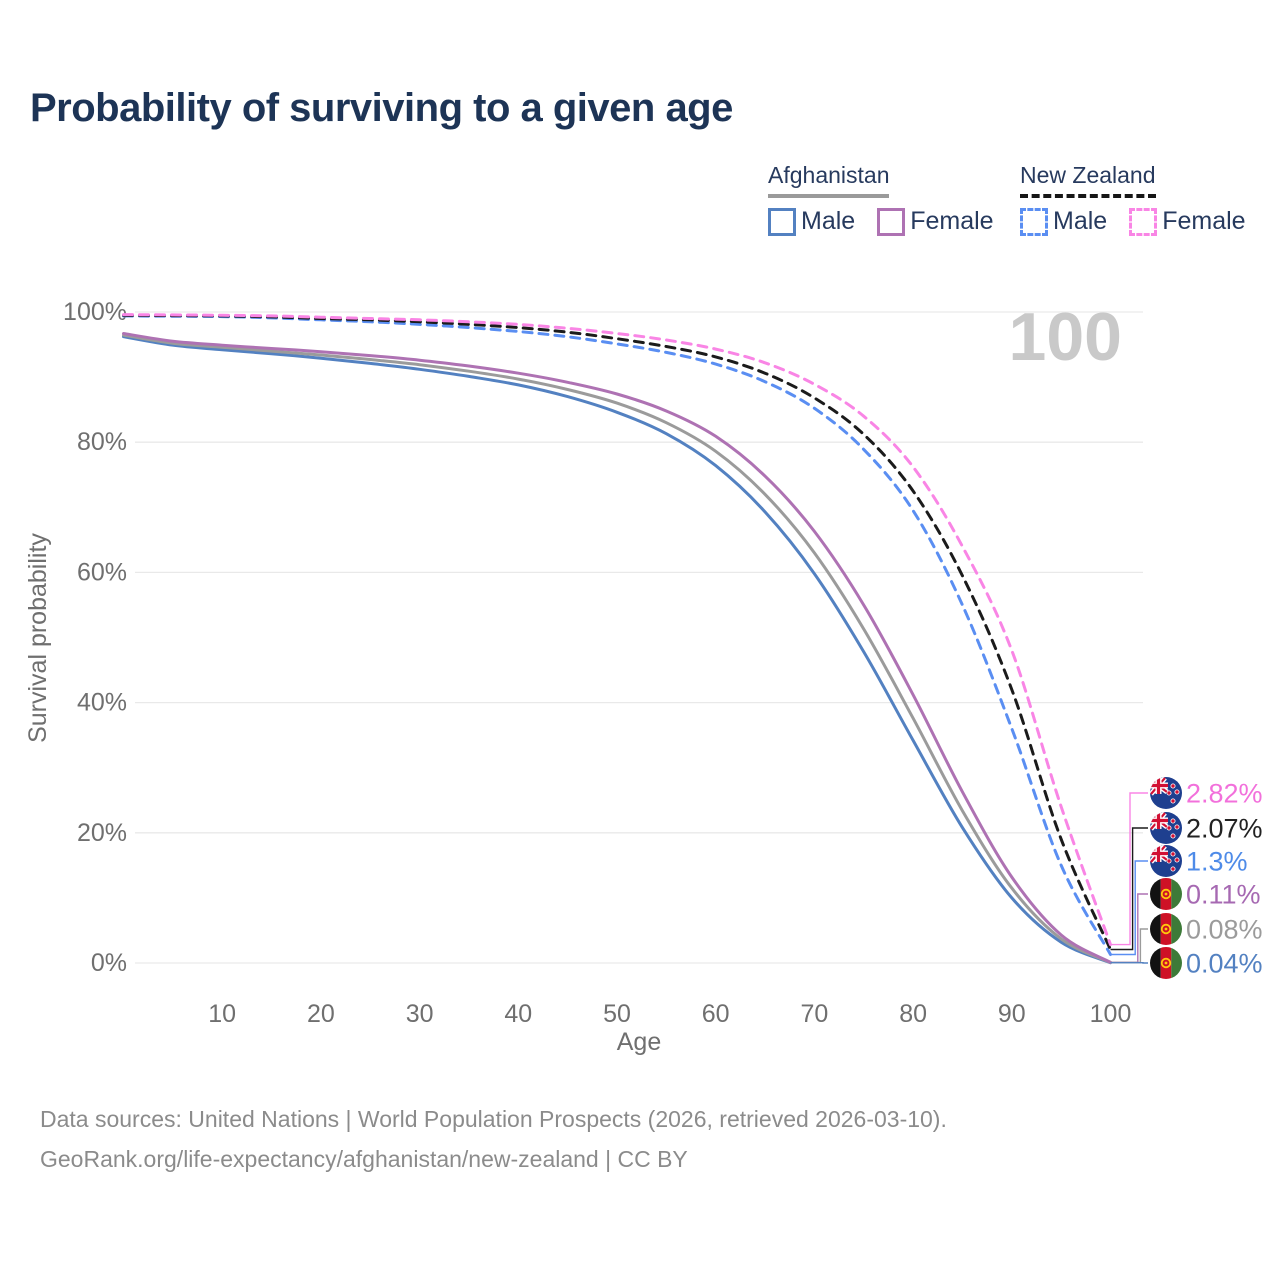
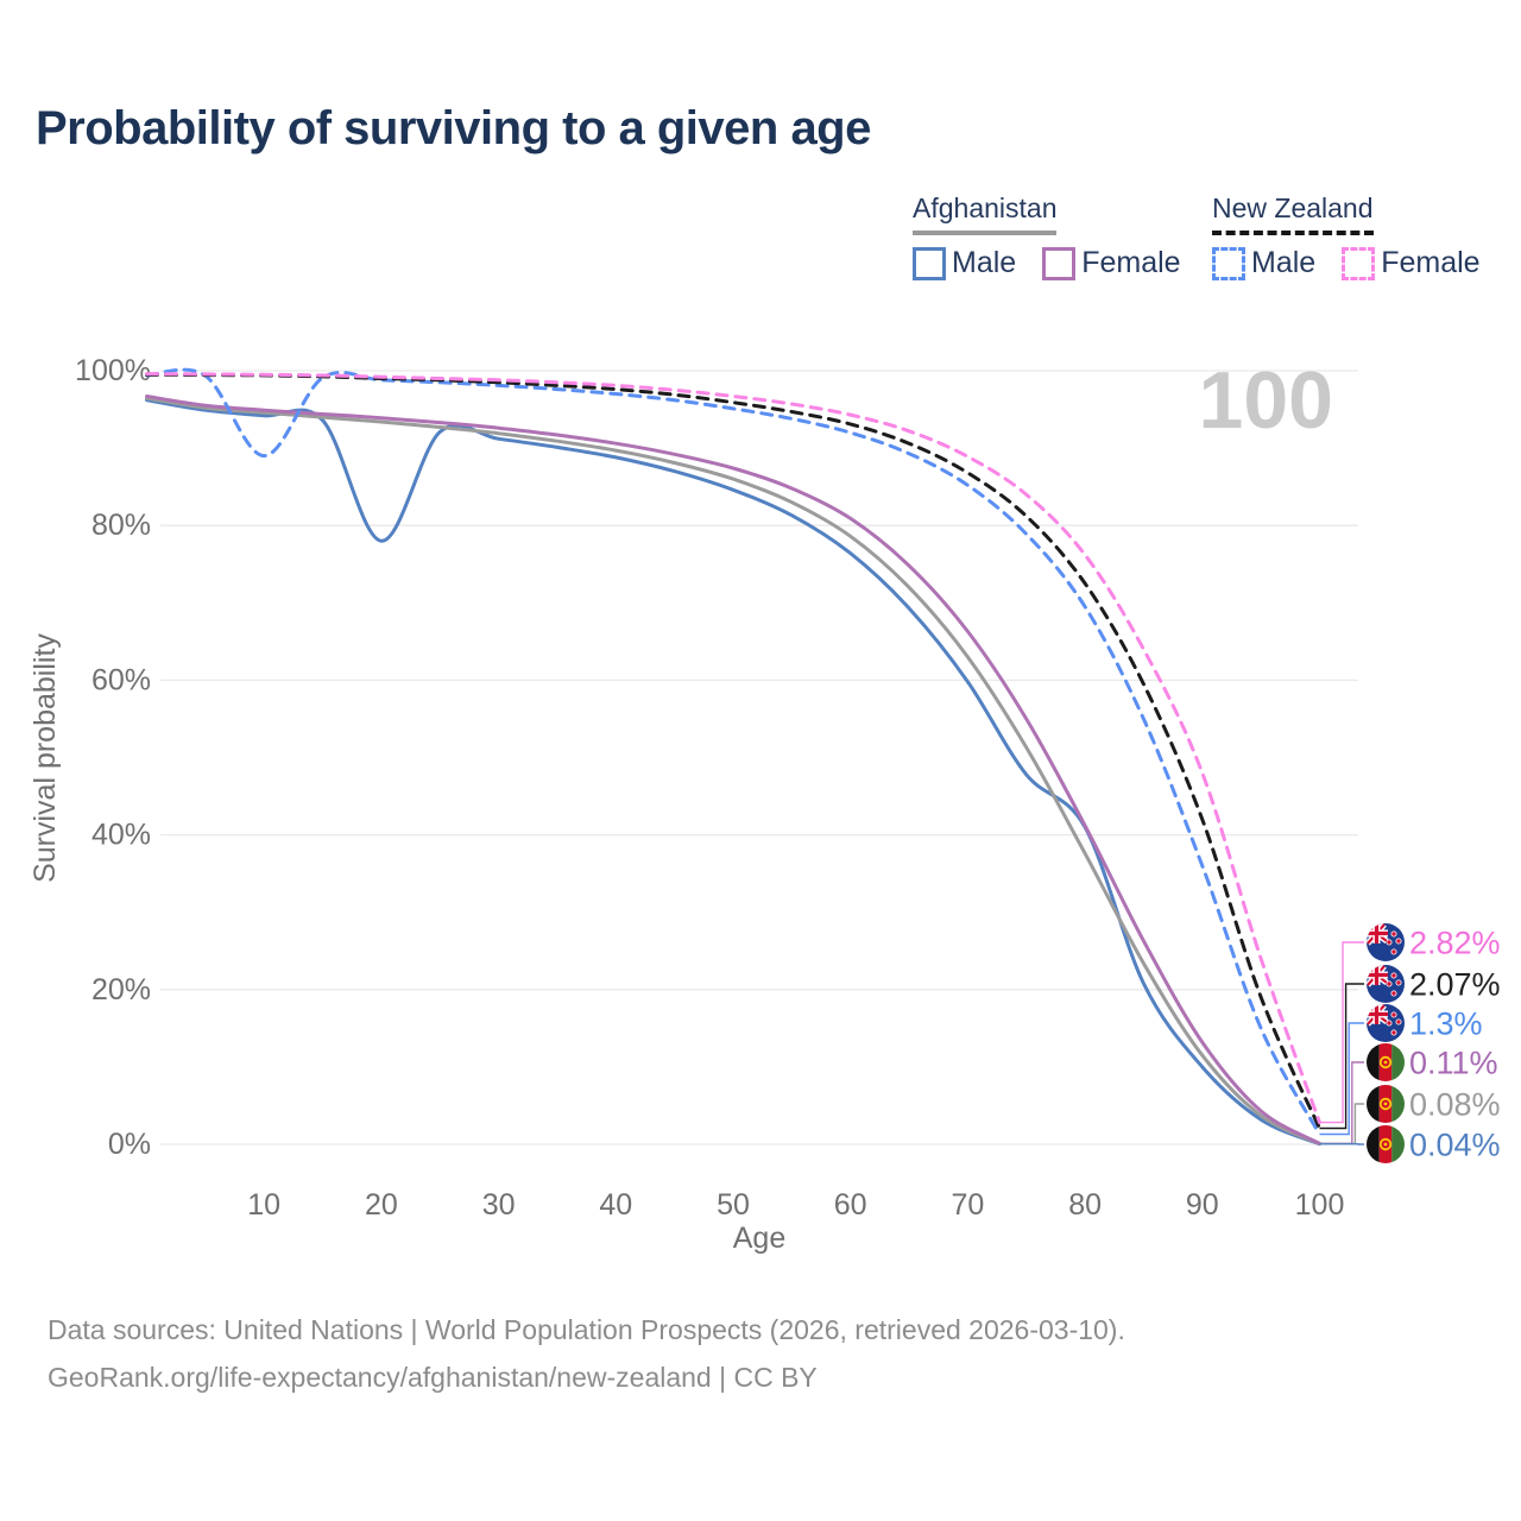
New Zealand Male/10: 99% -> 89%
Afghanistan Male/20: 93% -> 78%
Afghanistan Male/80: 34% -> 41%
